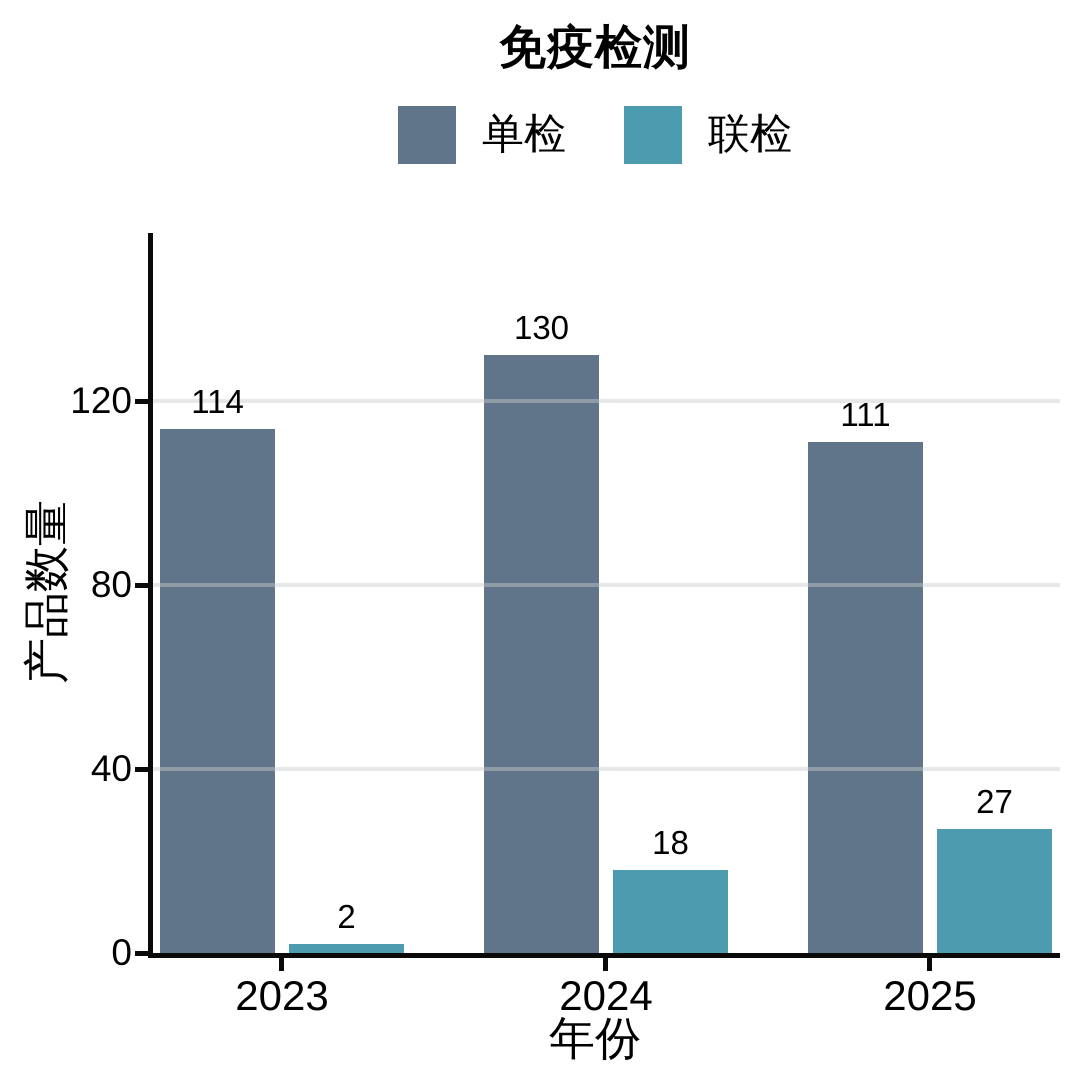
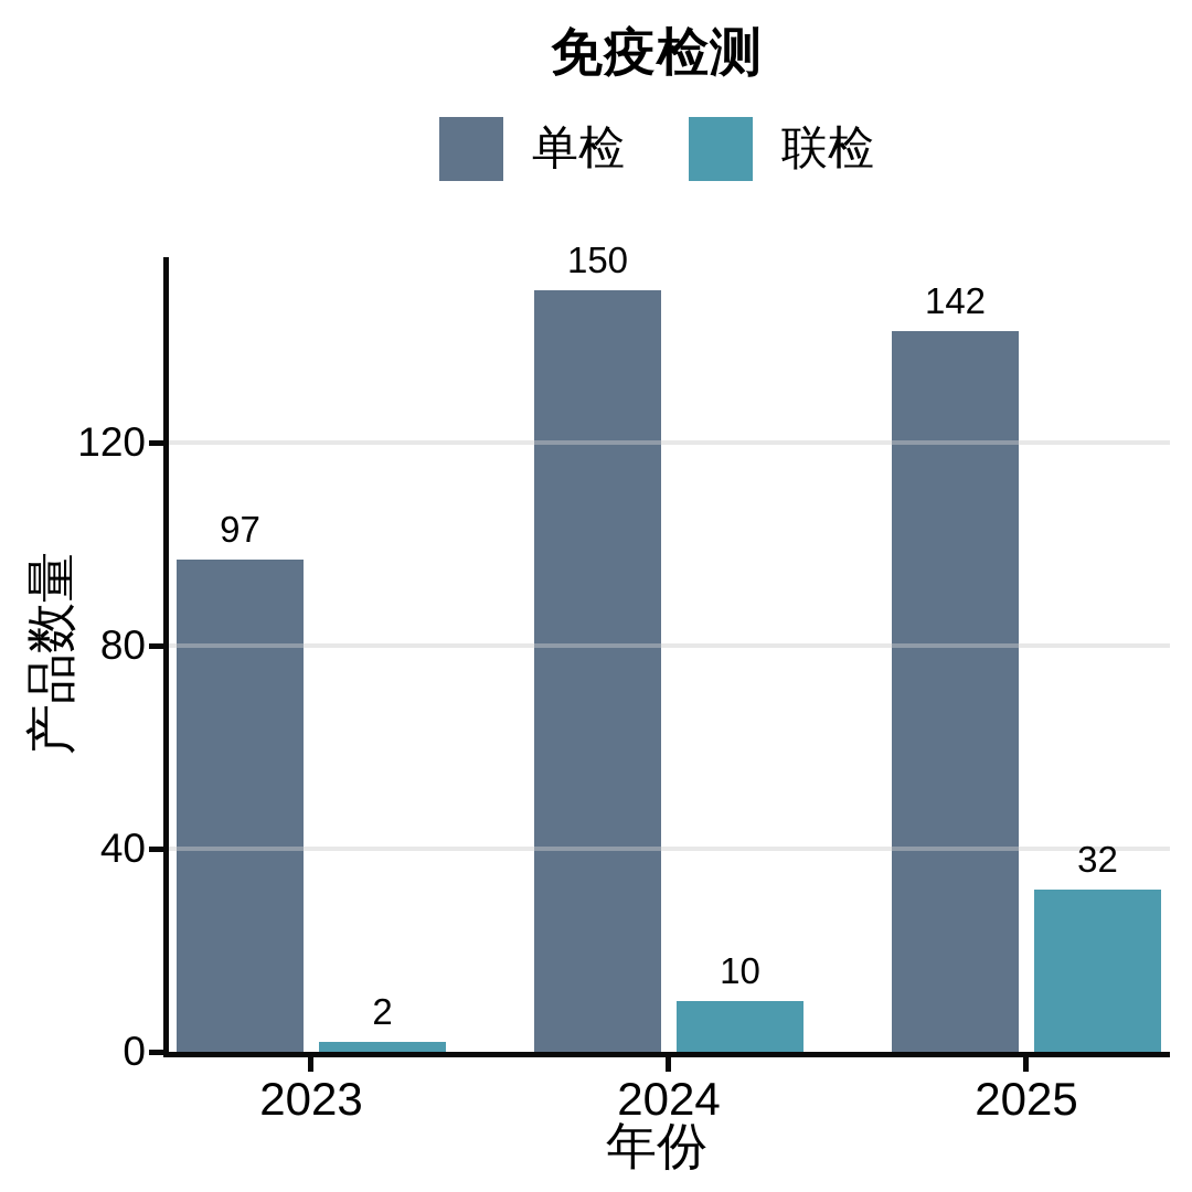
单检/2023: 114 -> 97
单检/2024: 130 -> 150
联检/2024: 18 -> 10
单检/2025: 111 -> 142
联检/2025: 27 -> 32
